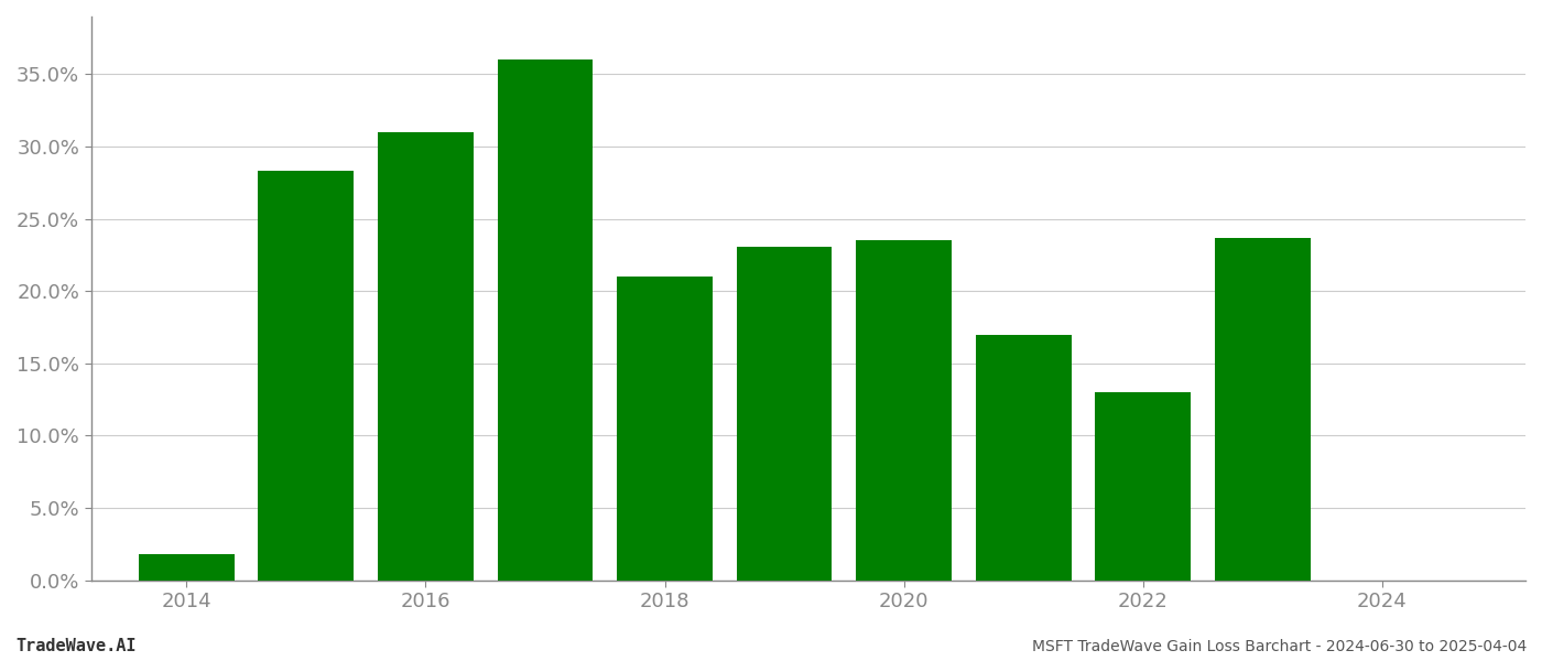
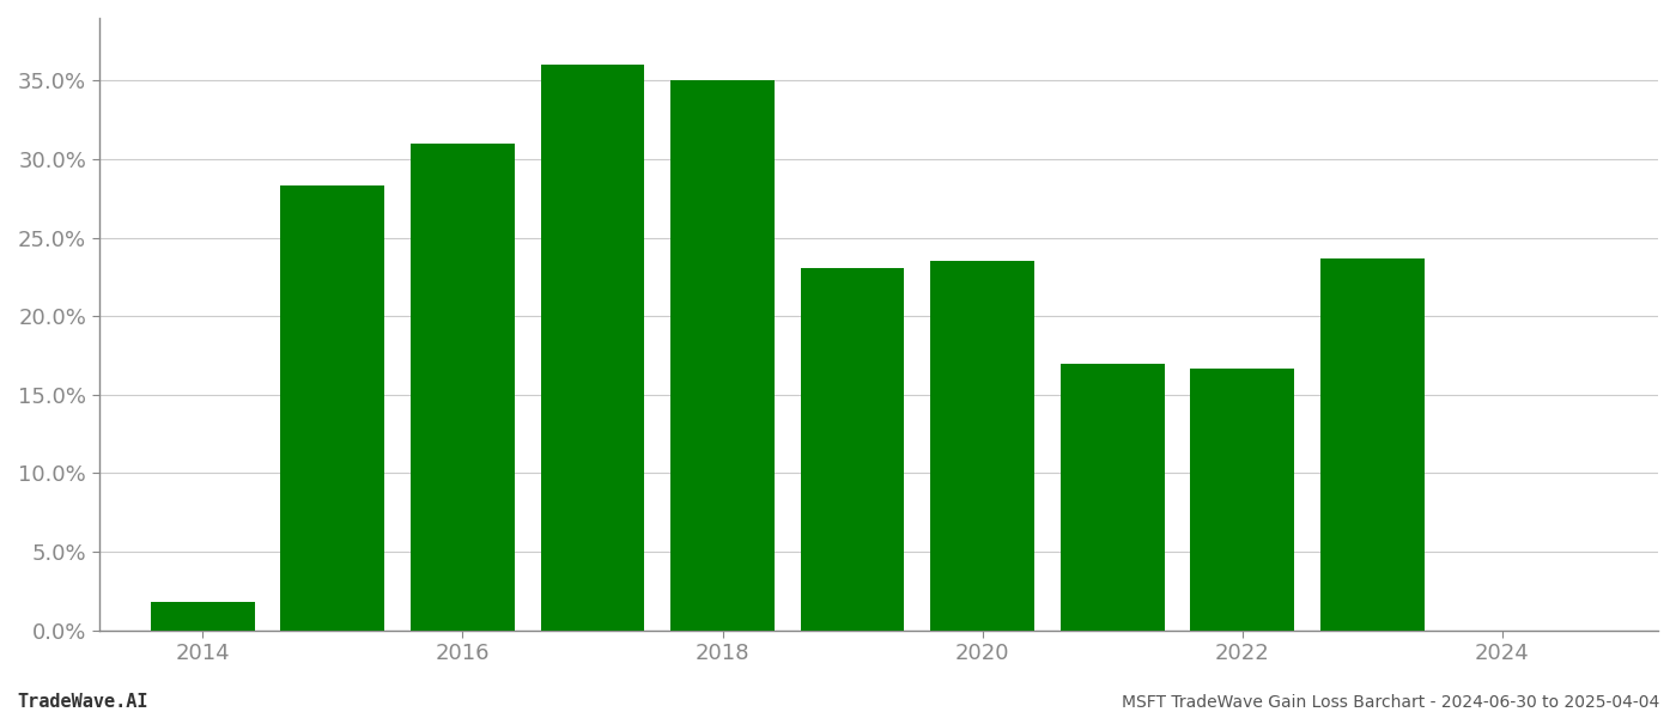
2018: 21.0% -> 35.0%
2022: 13.0% -> 16.7%
